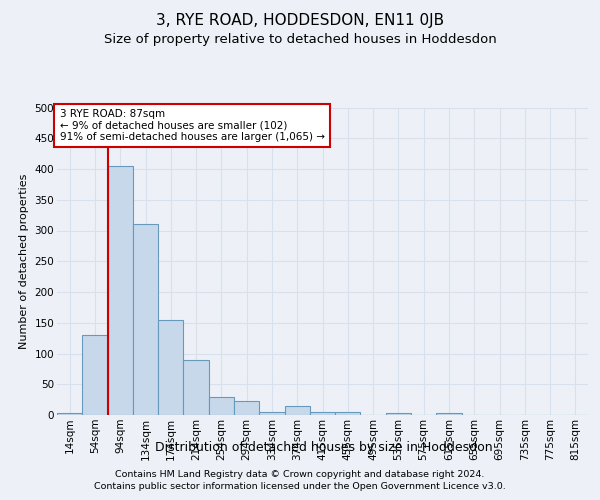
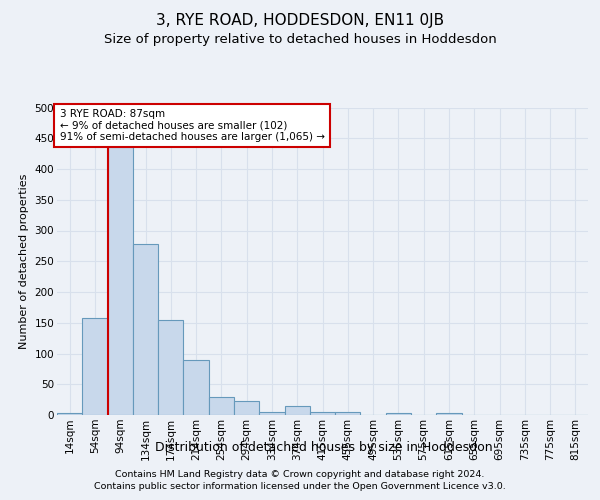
54sqm: 130 -> 158
94sqm: 405 -> 436
134sqm: 310 -> 278
